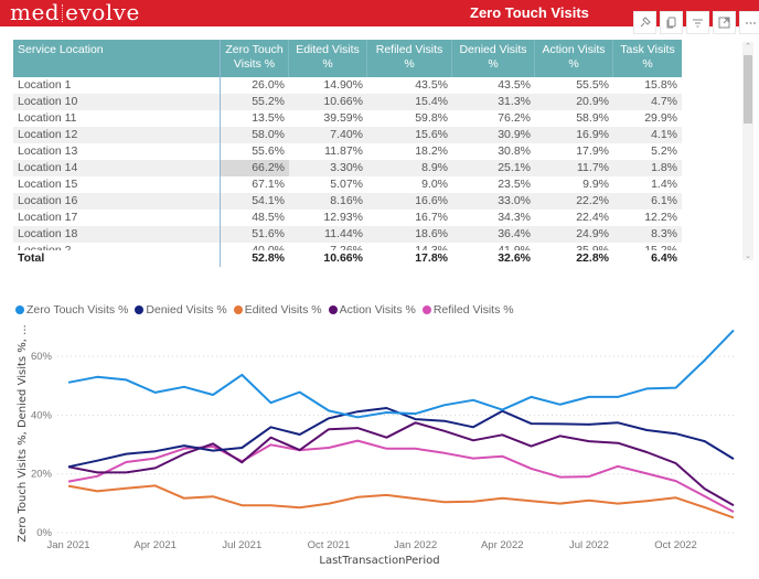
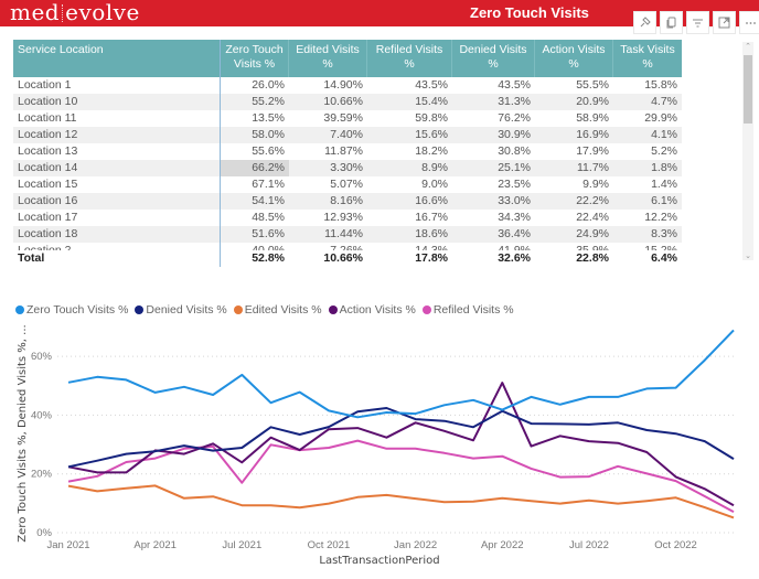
Action Visits %/Apr 2021: 22% -> 28%
Refiled Visits %/Jul 2021: 24% -> 17%
Denied Visits %/Oct 2021: 39% -> 36%
Action Visits %/Apr 2022: 33% -> 51%
Action Visits %/Oct 2022: 24% -> 19%
